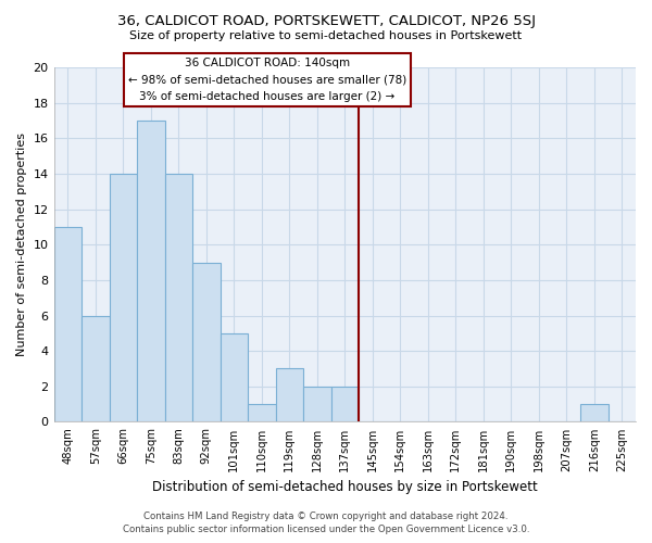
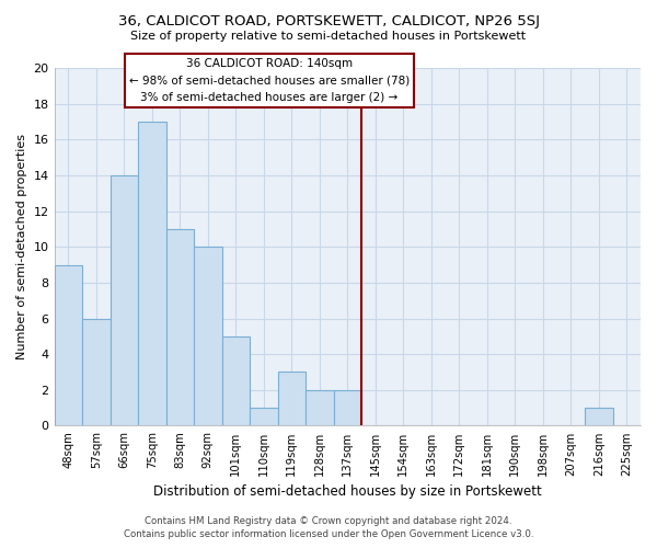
48sqm: 11 -> 9
83sqm: 14 -> 11
92sqm: 9 -> 10
